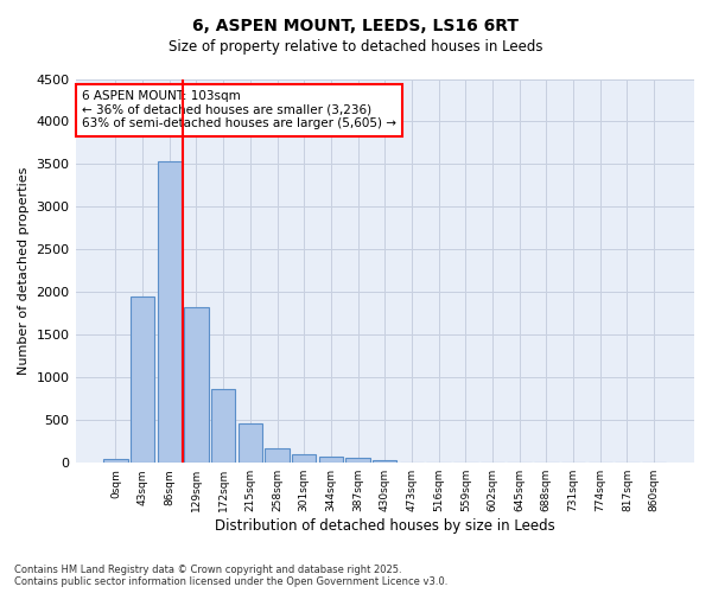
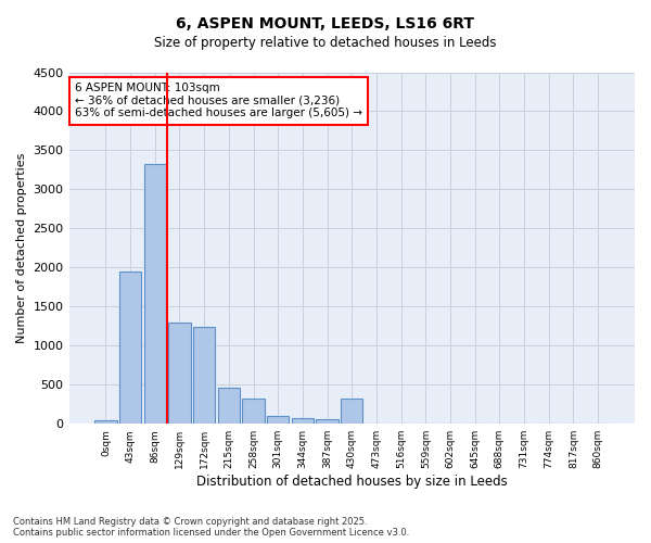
86sqm: 3530 -> 3320
129sqm: 1820 -> 1300
172sqm: 860 -> 1240
258sqm: 180 -> 320
430sqm: 40 -> 320
